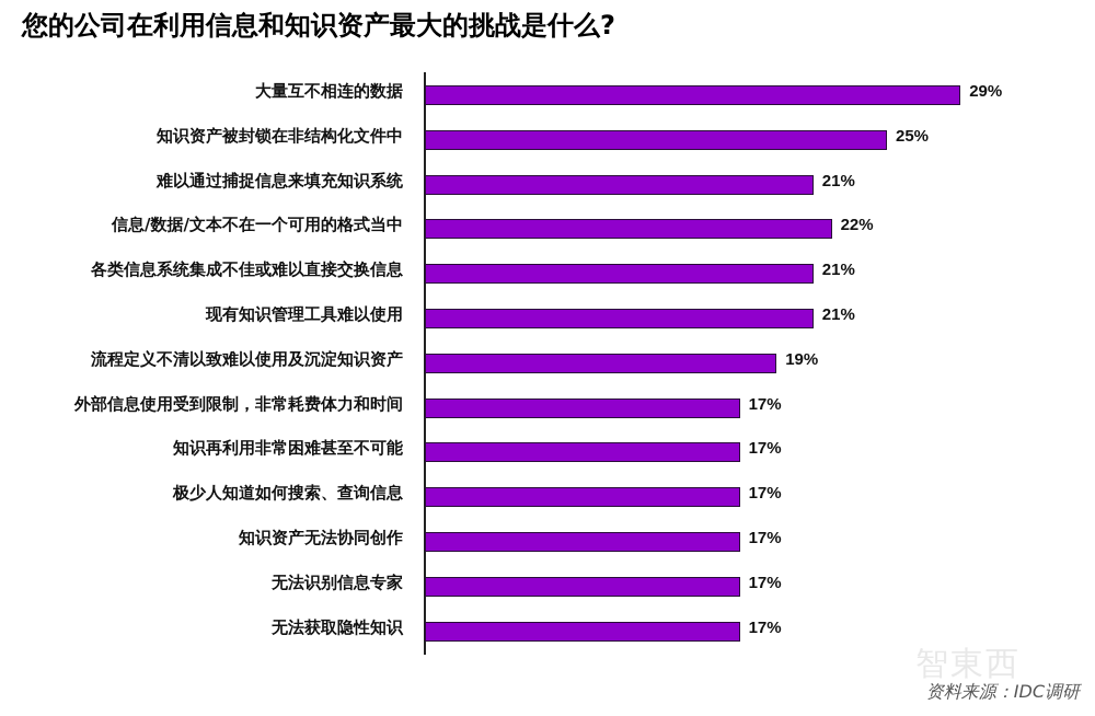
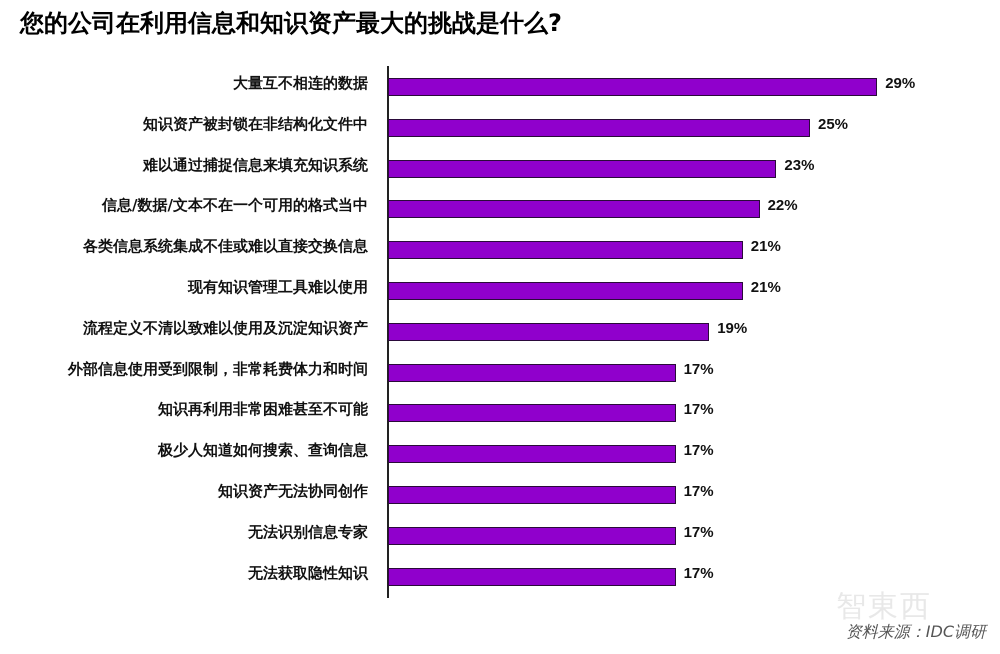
难以通过捕捉信息来填充知识系统: 21% -> 23%
